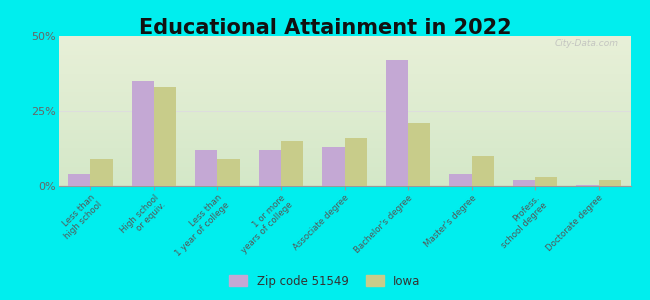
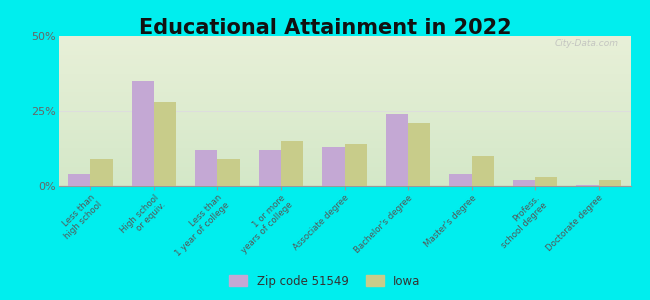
Iowa/High school or equiv.: 33% -> 28%
Iowa/Associate degree: 16% -> 14%
Zip code 51549/Bachelor's degree: 42.0% -> 24.0%
